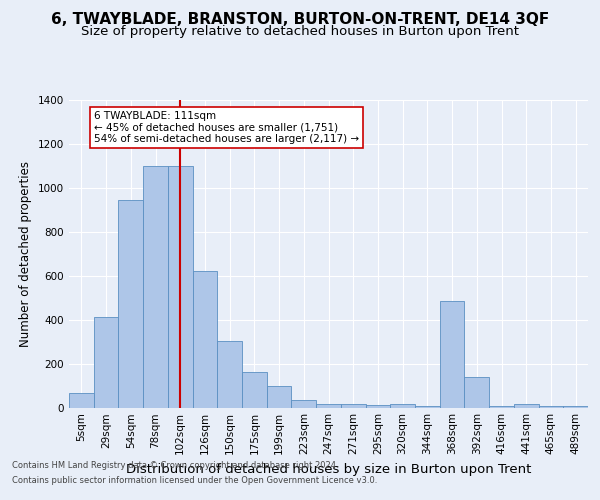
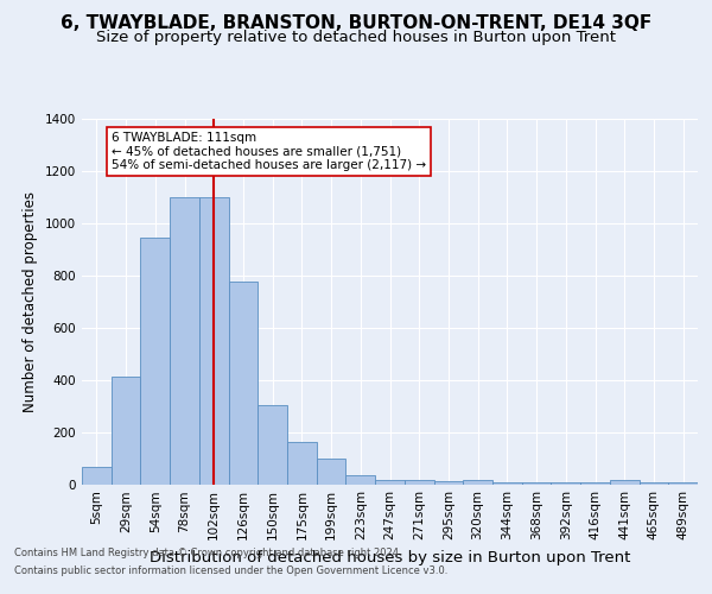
126sqm: 620 -> 775
368sqm: 485 -> 5
392sqm: 140 -> 5
